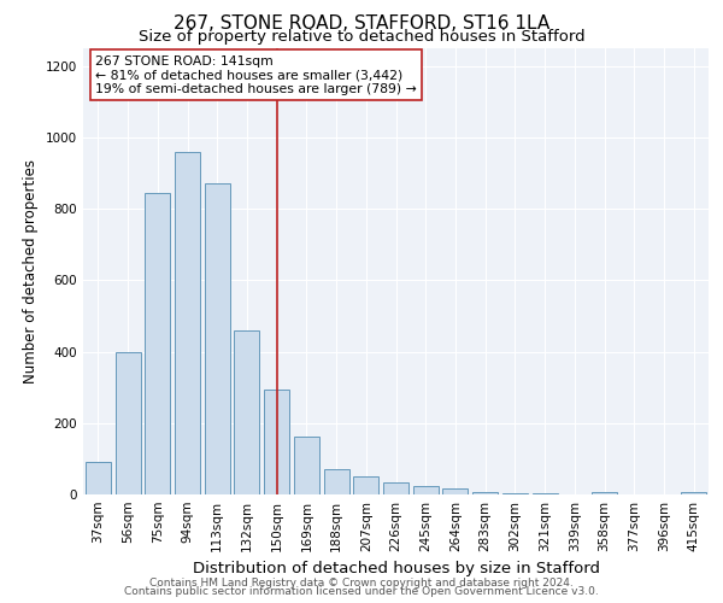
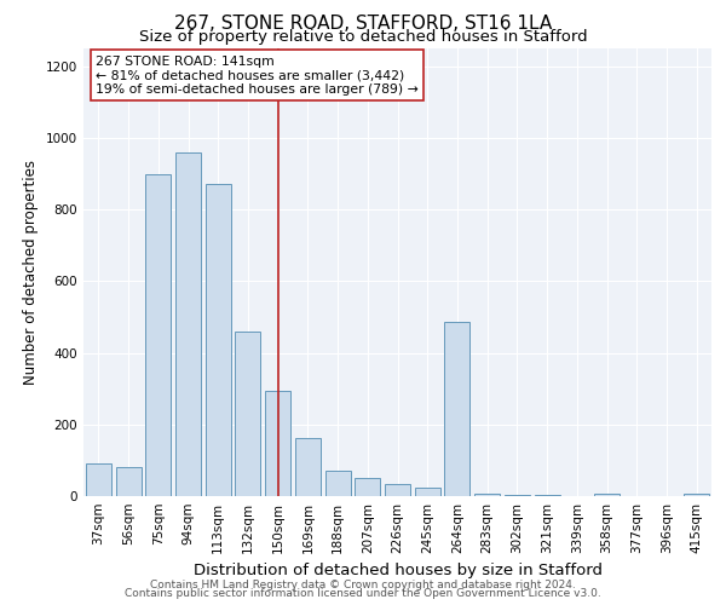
56sqm: 400 -> 80
75sqm: 845 -> 900
264sqm: 18 -> 485
